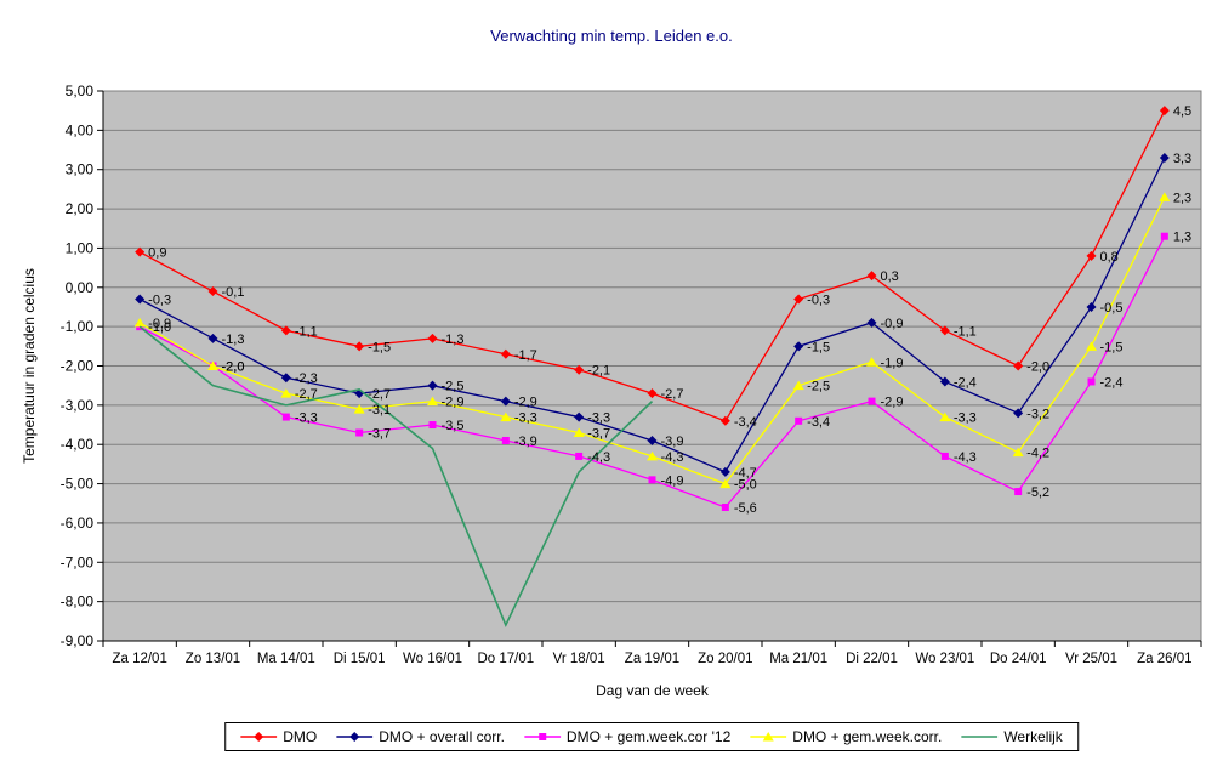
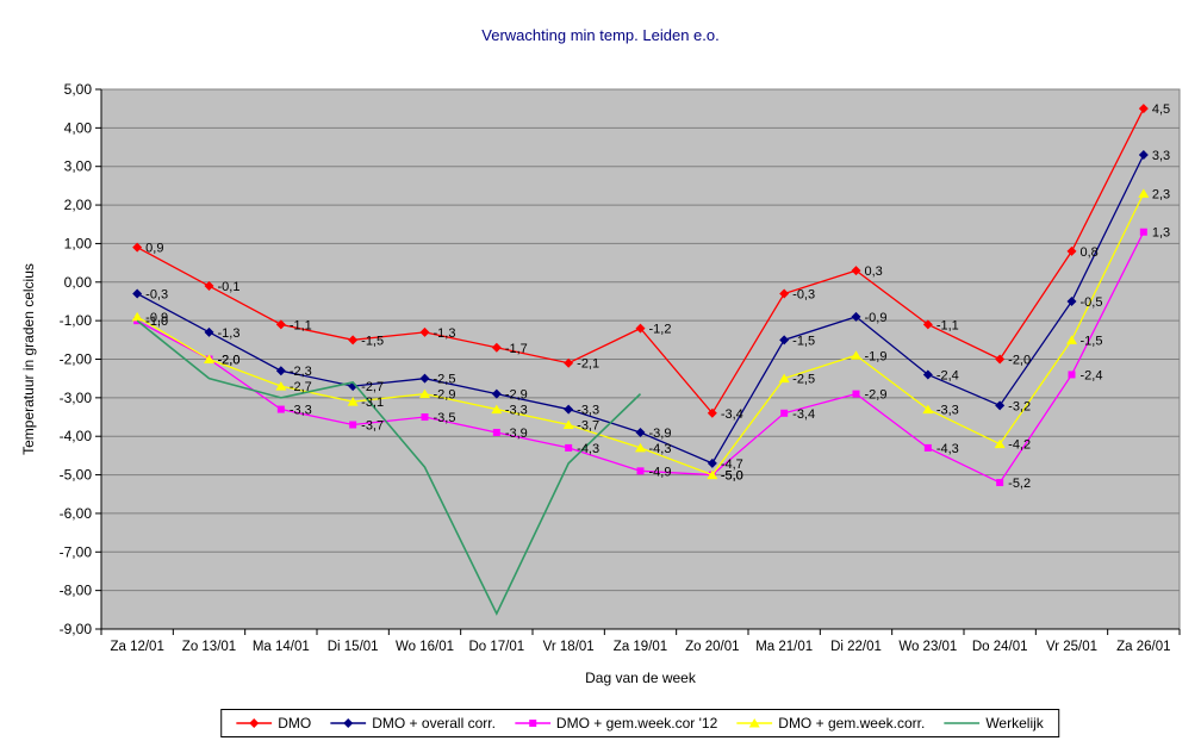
Werkelijk/Wo 16/01: -4,1 -> -4,8
DMO/Za 19/01: -2,7 -> -1,2
DMO + gem.week.cor '12/Zo 20/01: -5,6 -> -5,0
